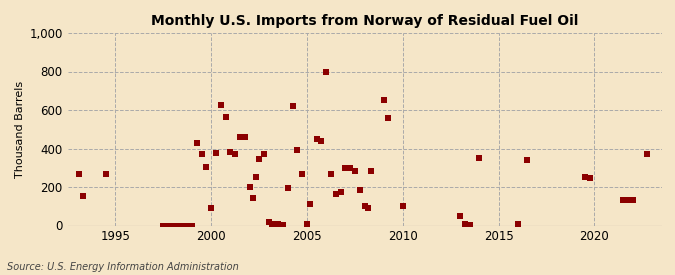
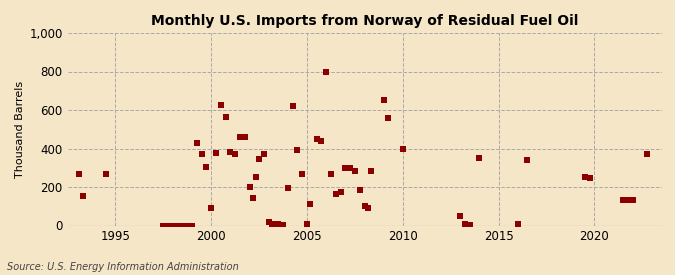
2010: 100 -> 400
